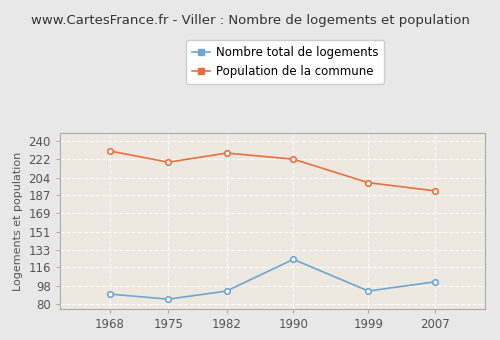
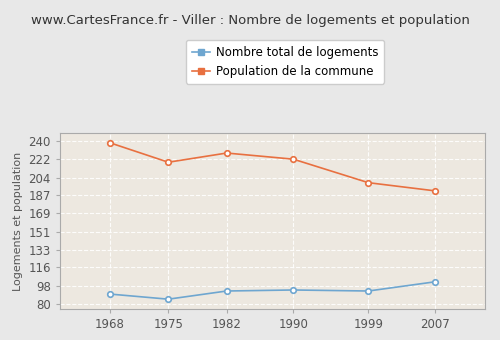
Population de la commune/1968: 230 -> 238
Nombre total de logements/1990: 124 -> 94
